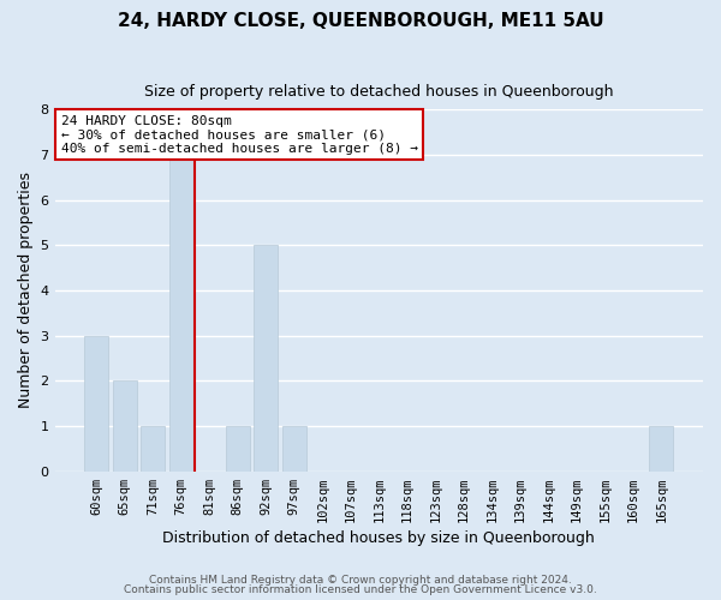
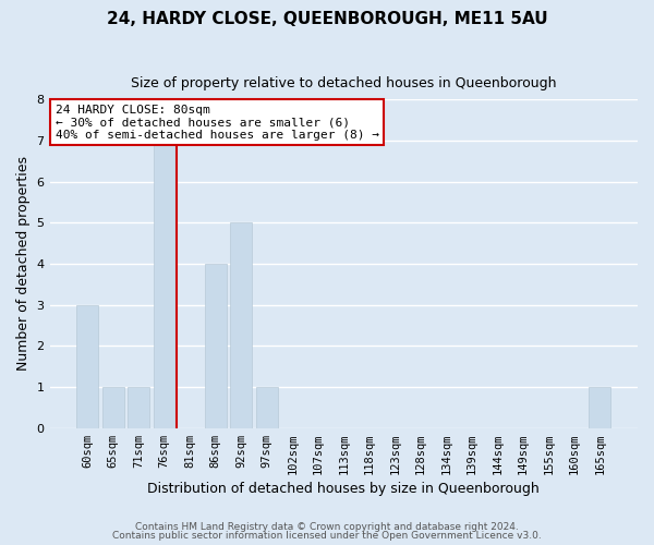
65sqm: 2 -> 1
86sqm: 1 -> 4
